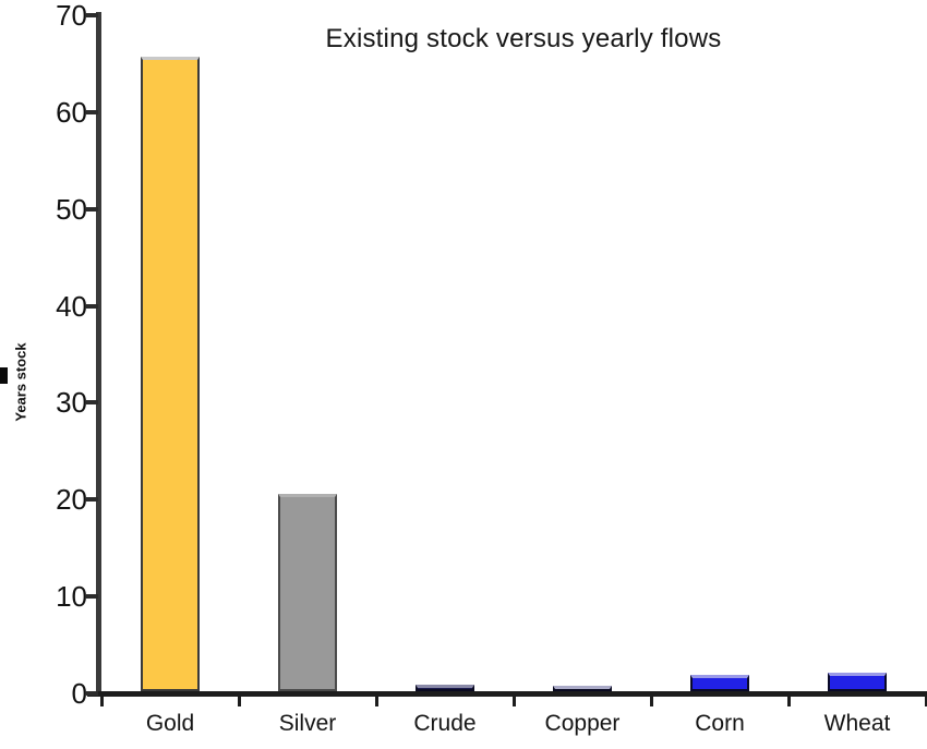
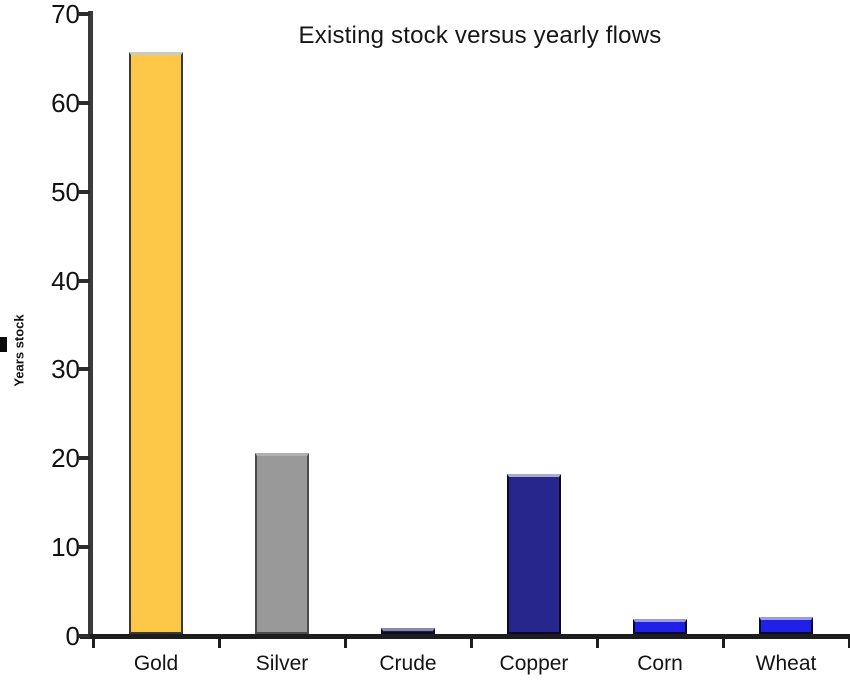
Copper: 1 -> 18
